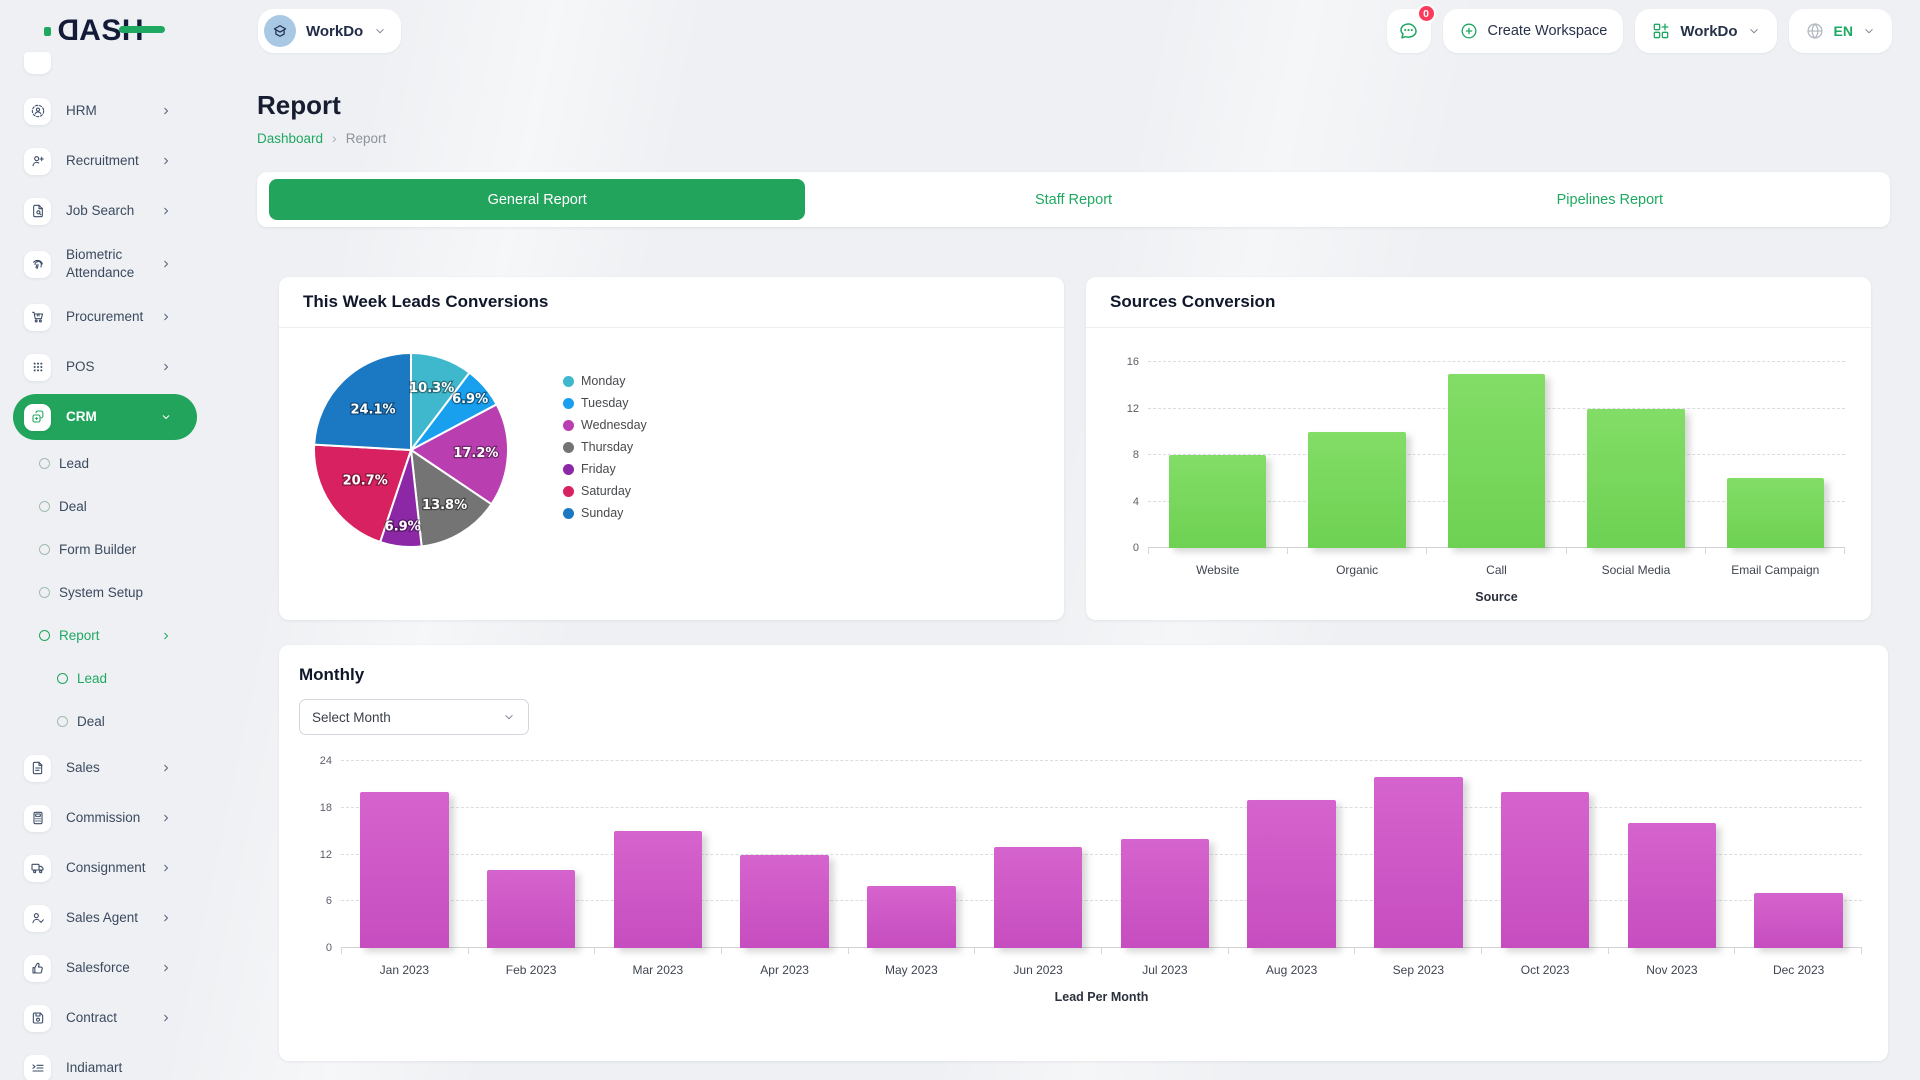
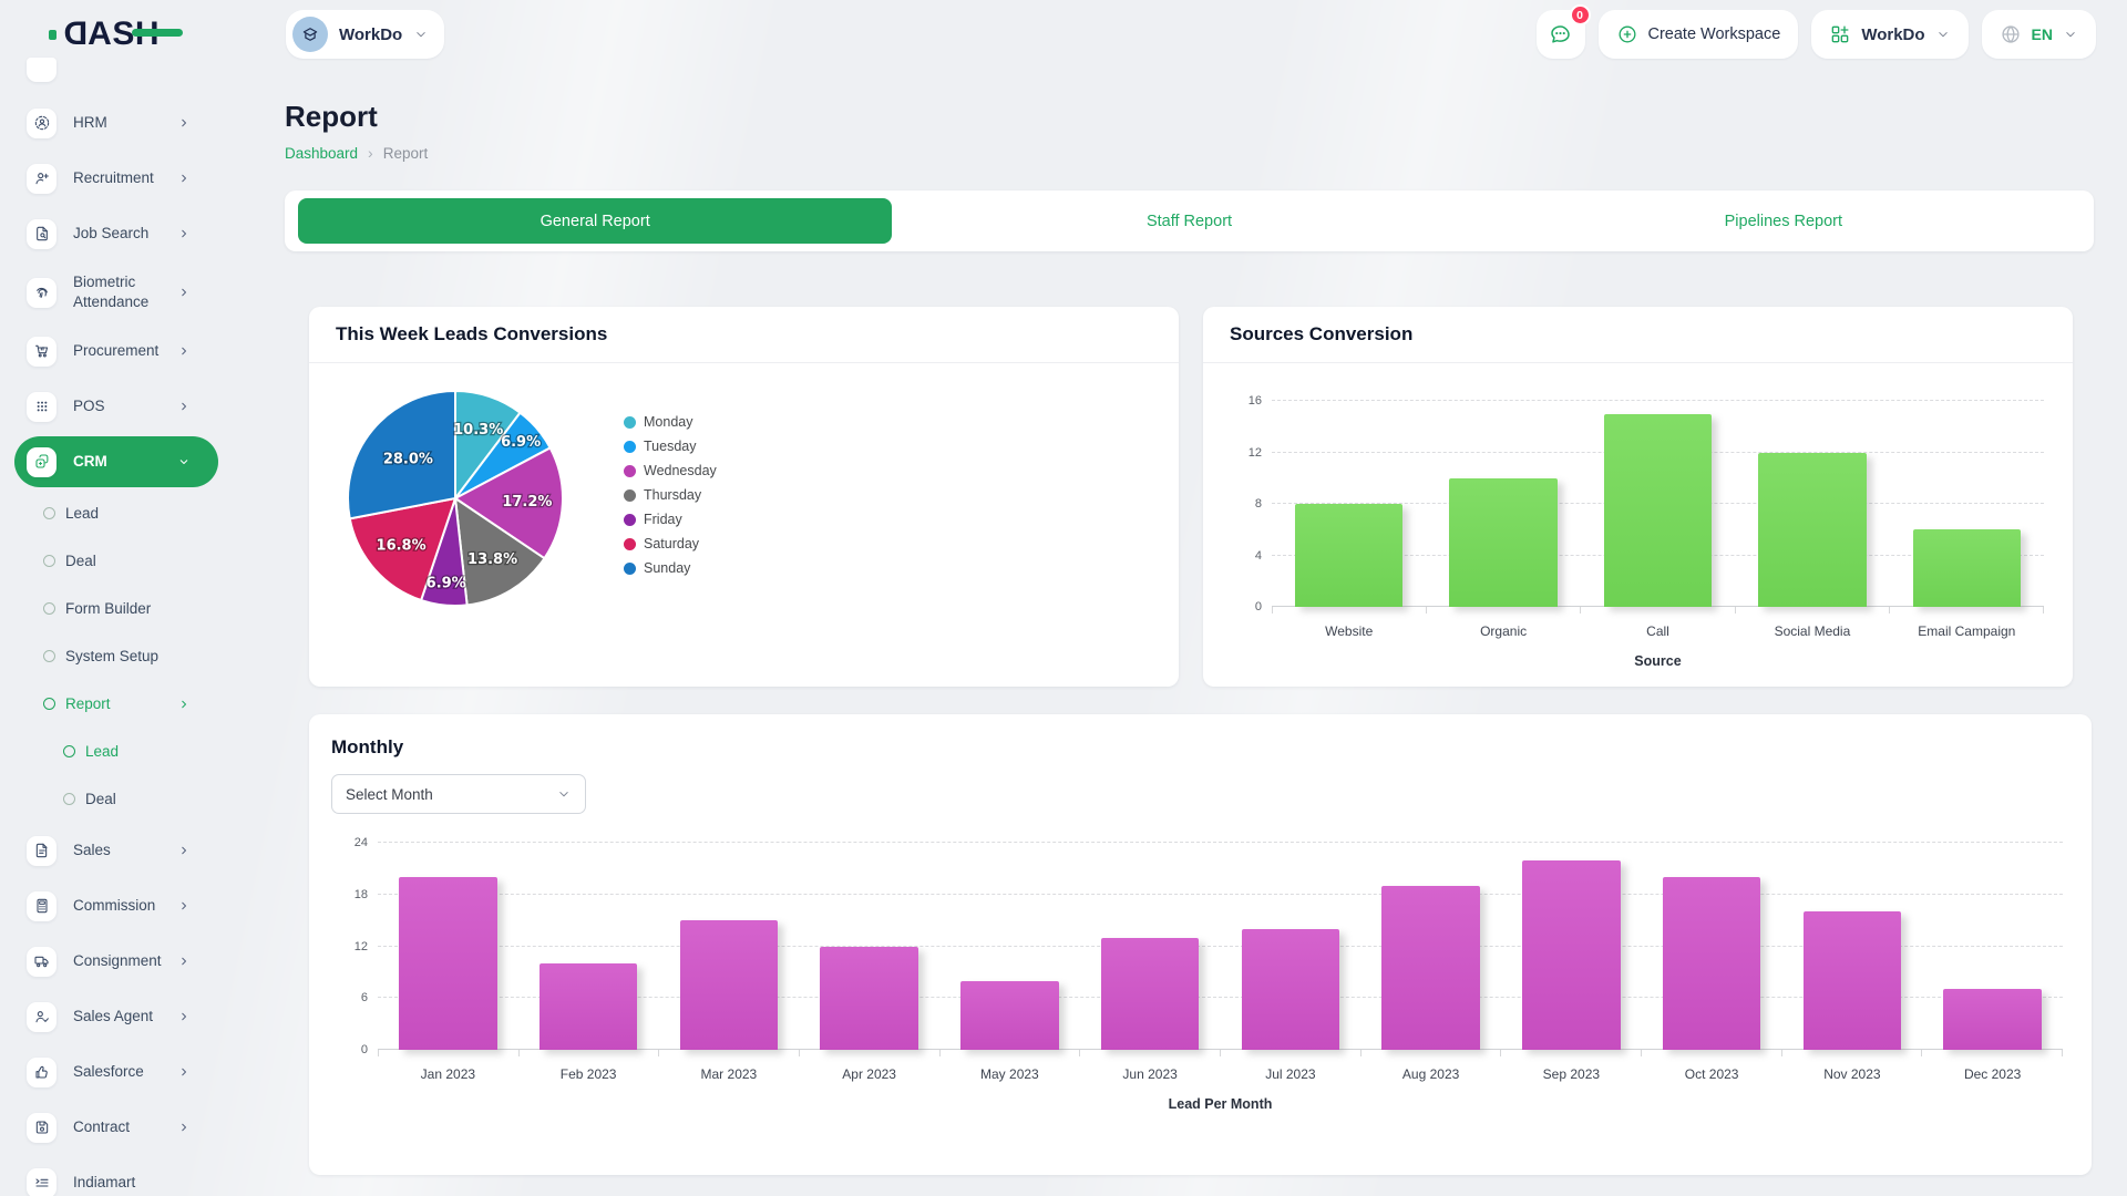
This Week Leads Conversions/Saturday: 20.7% -> 16.8%
This Week Leads Conversions/Sunday: 24.1% -> 28.0%
